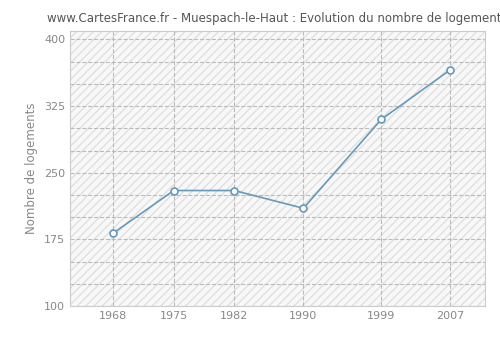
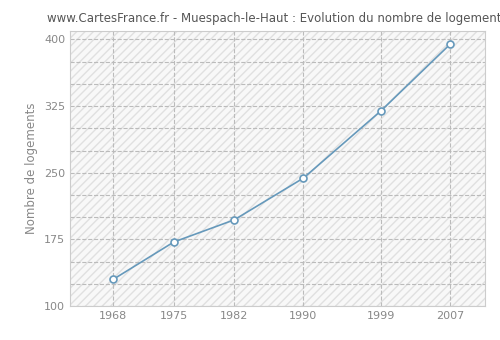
1968: 182 -> 130
1975: 230 -> 172
1982: 230 -> 197
1990: 210 -> 244
1999: 310 -> 320
2007: 366 -> 395
